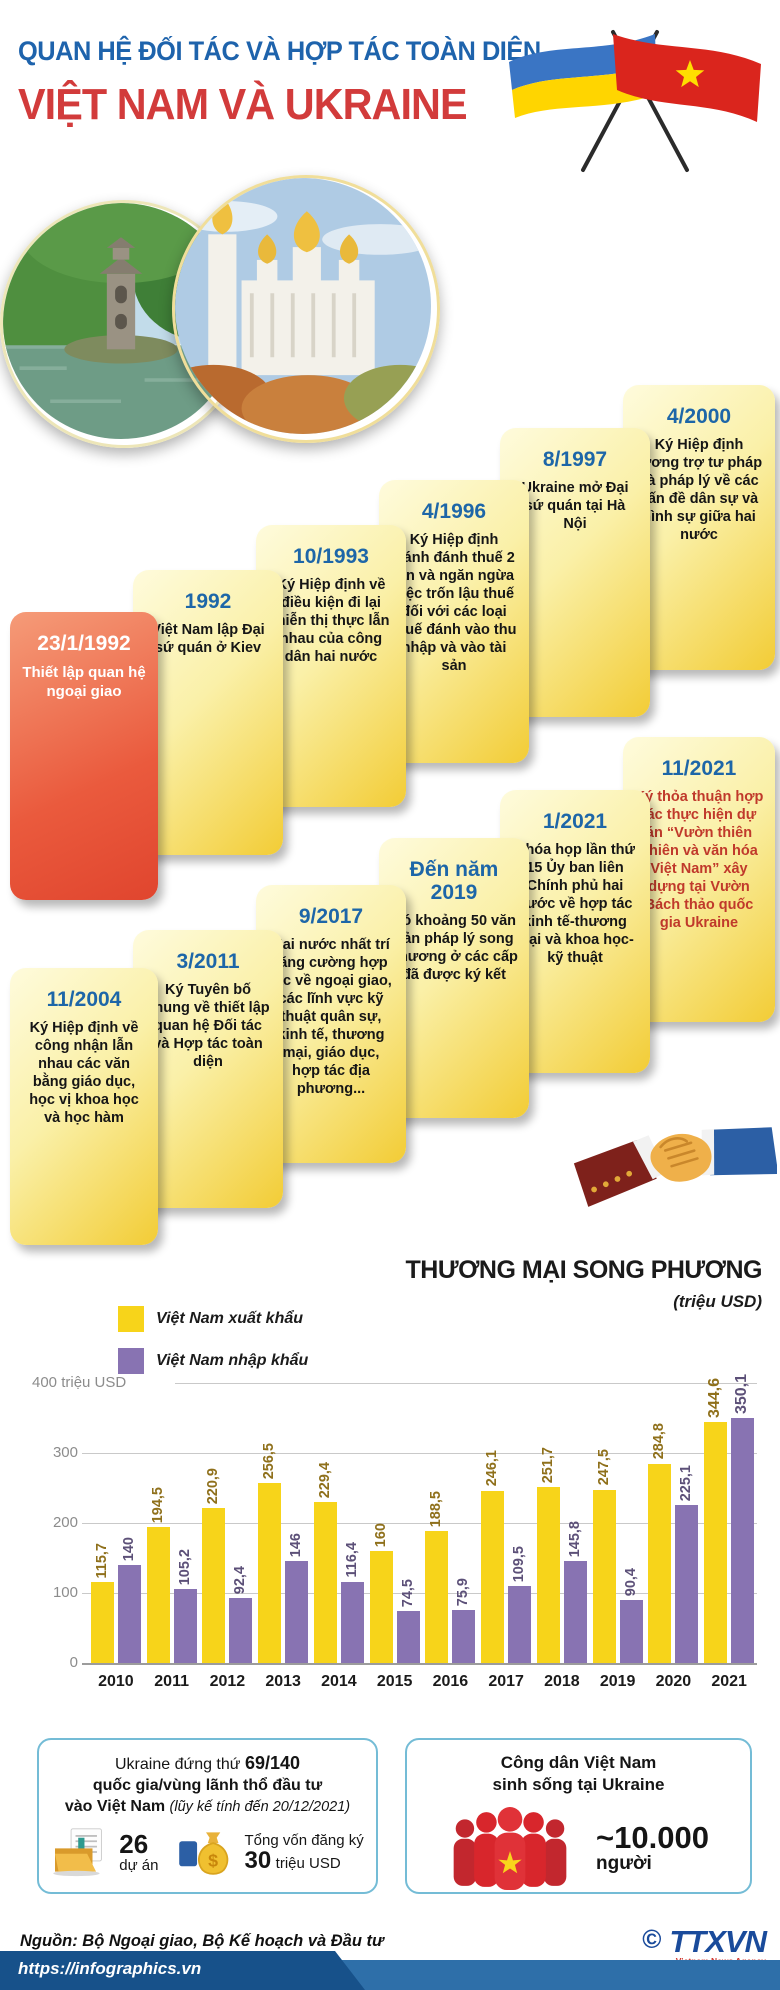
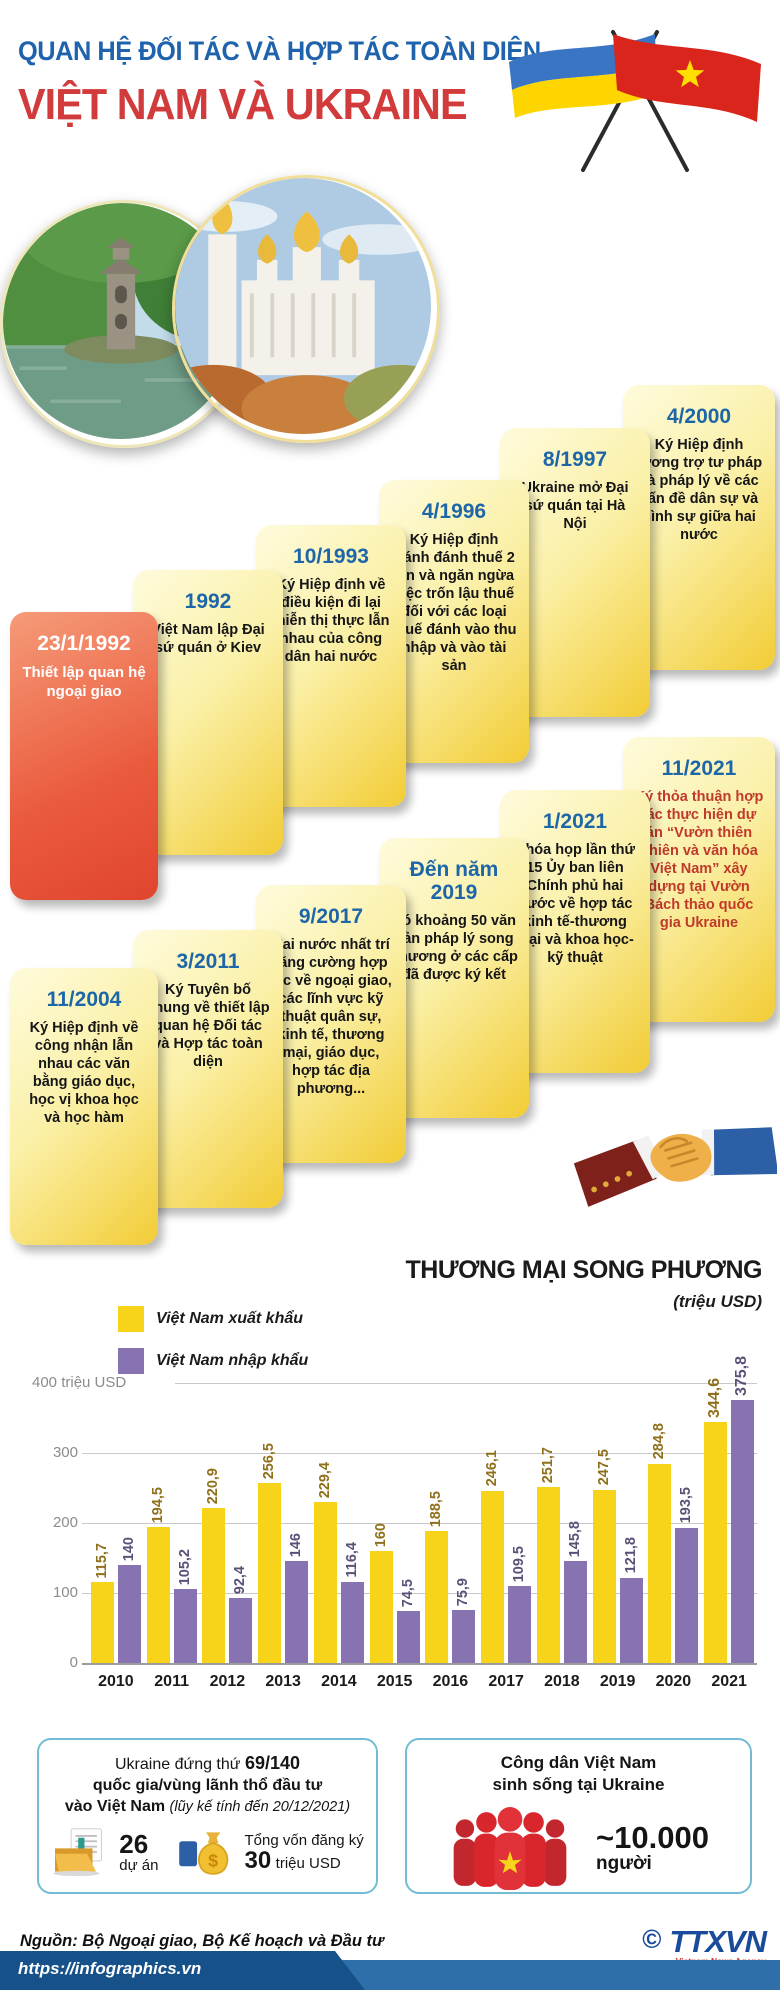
Việt Nam nhập khẩu/2019: 90,4 -> 121,8
Việt Nam nhập khẩu/2020: 225,1 -> 193,5
Việt Nam nhập khẩu/2021: 350,1 -> 375,8
